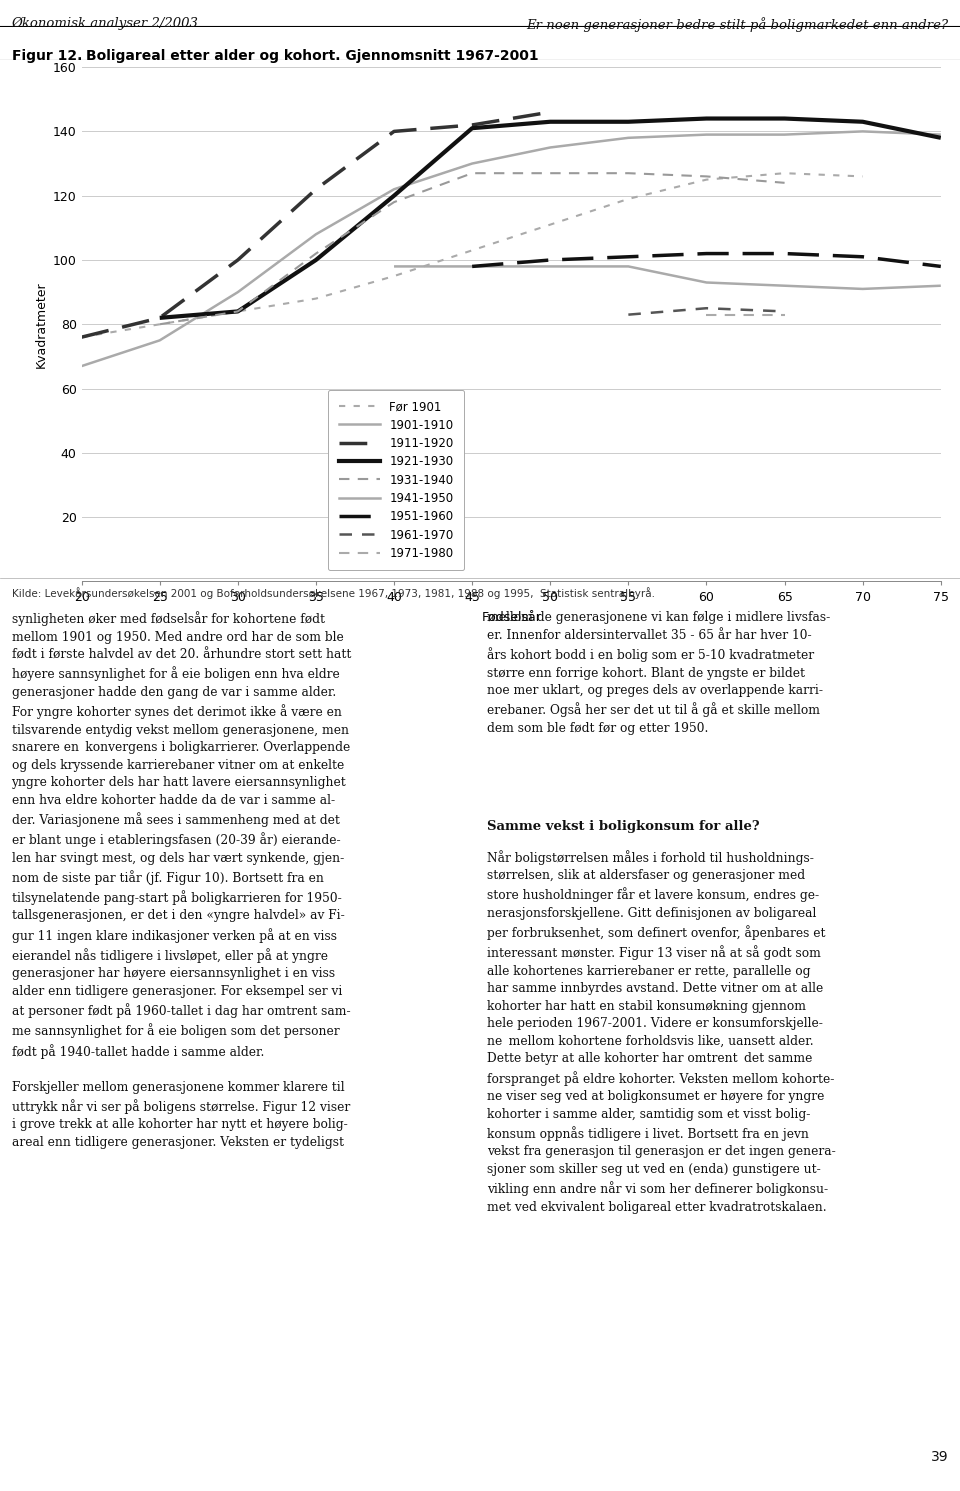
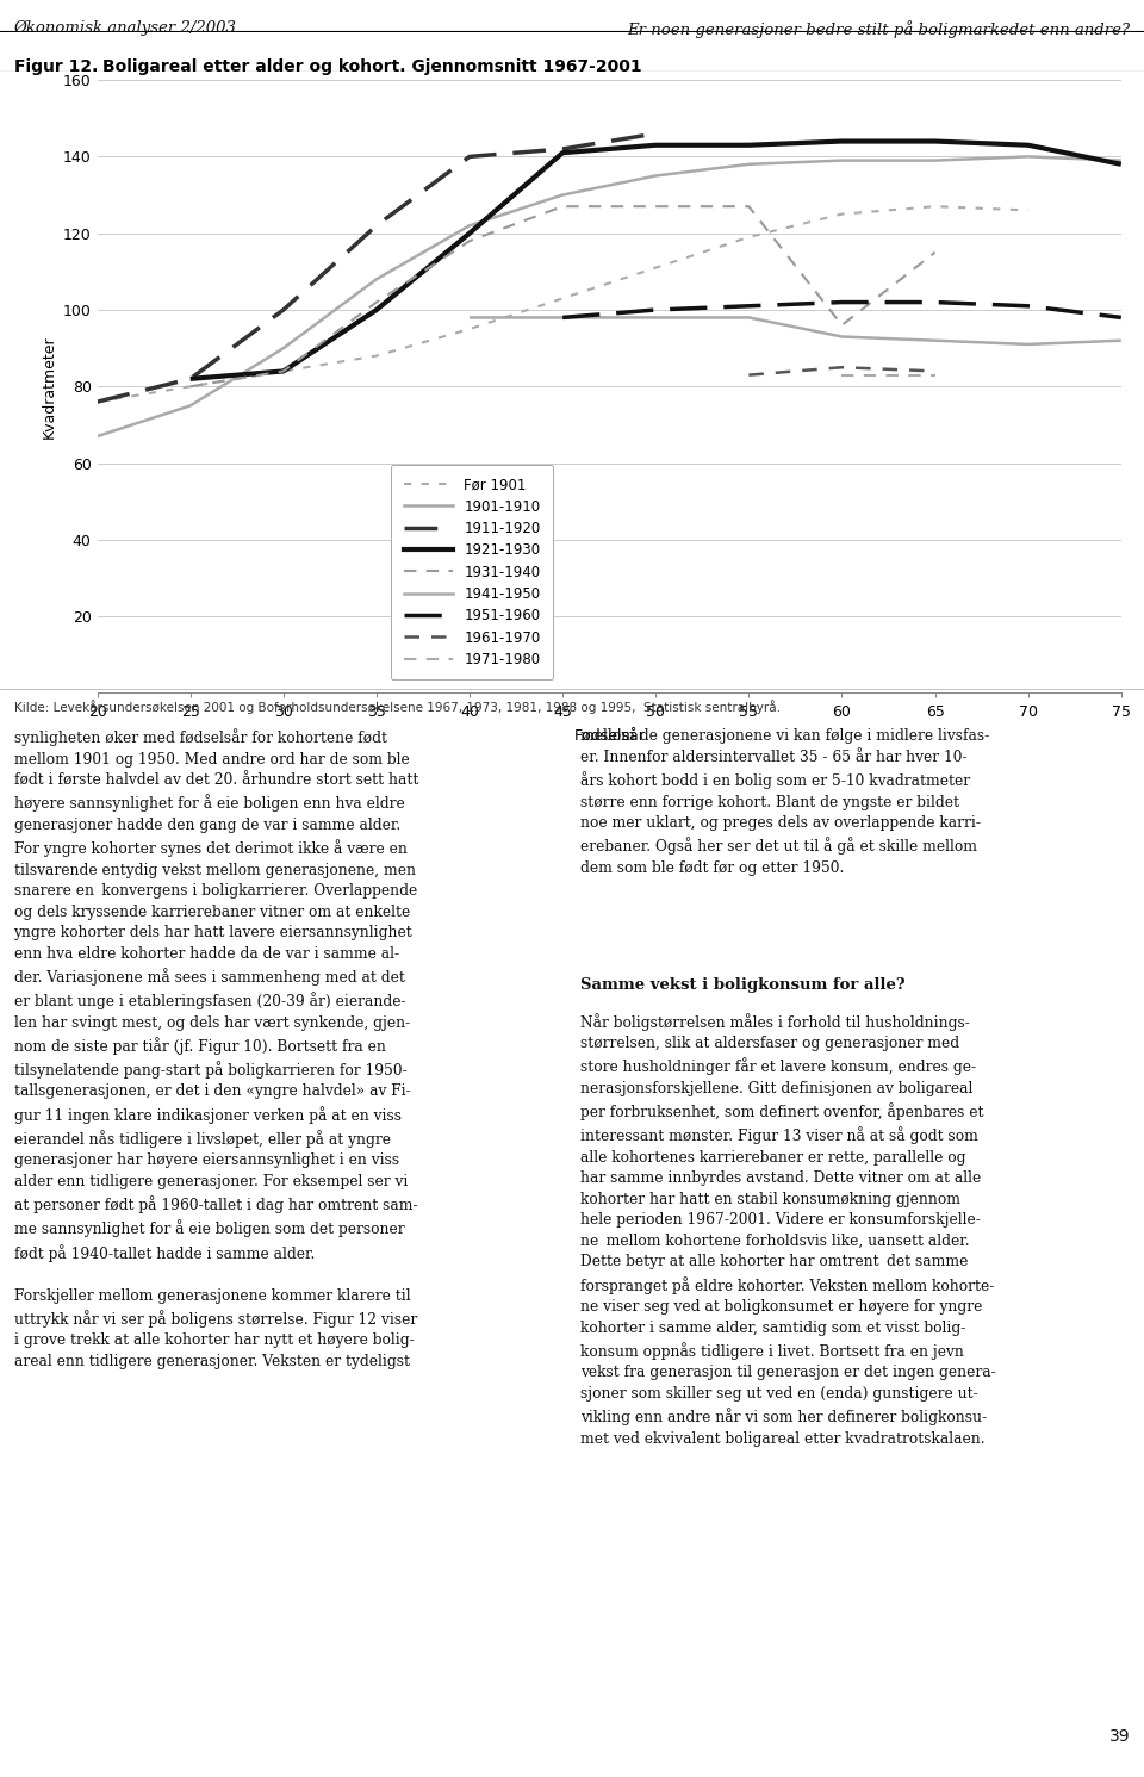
1931-1940/60: 126 -> 96
1931-1940/65: 124 -> 115
